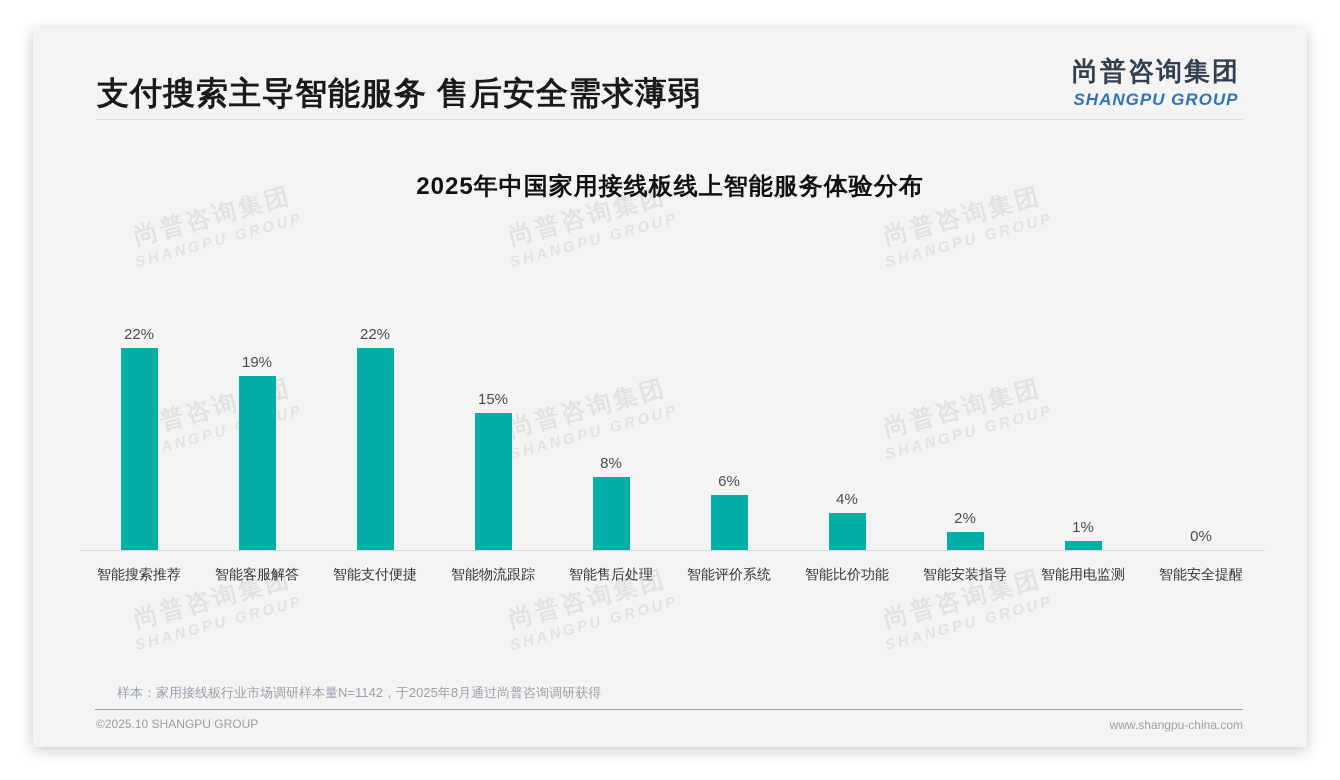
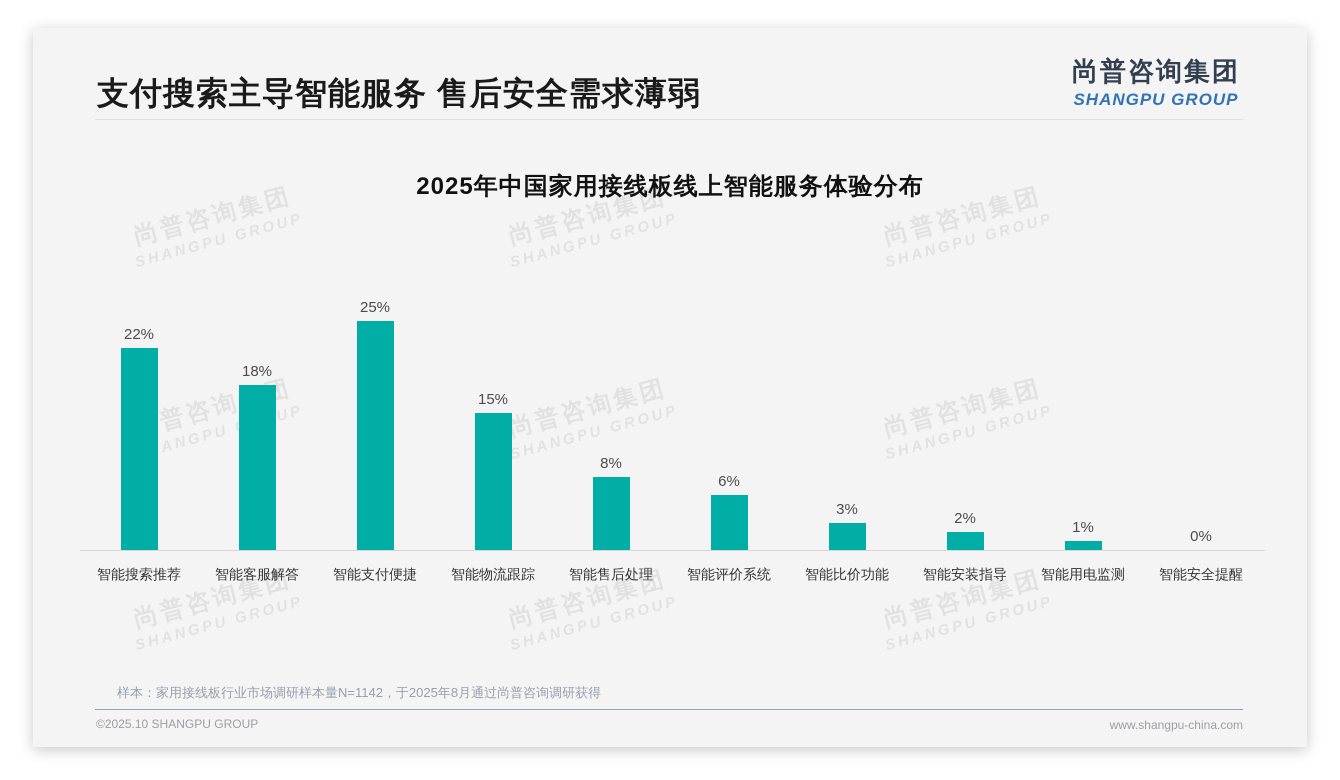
智能客服解答: 19% -> 18%
智能支付便捷: 22% -> 25%
智能比价功能: 4% -> 3%
